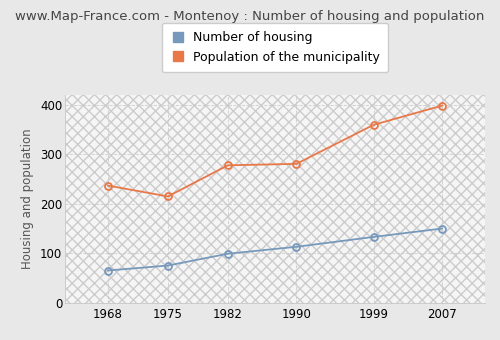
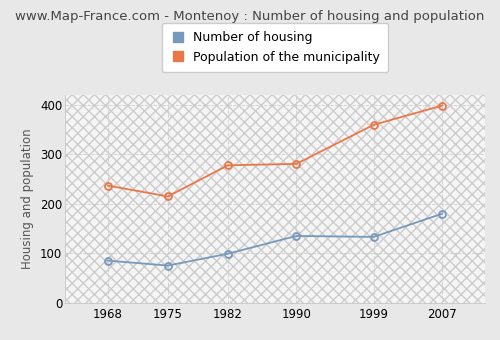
Number of housing/1968: 65 -> 85
Number of housing/1990: 113 -> 135
Number of housing/2007: 150 -> 180
